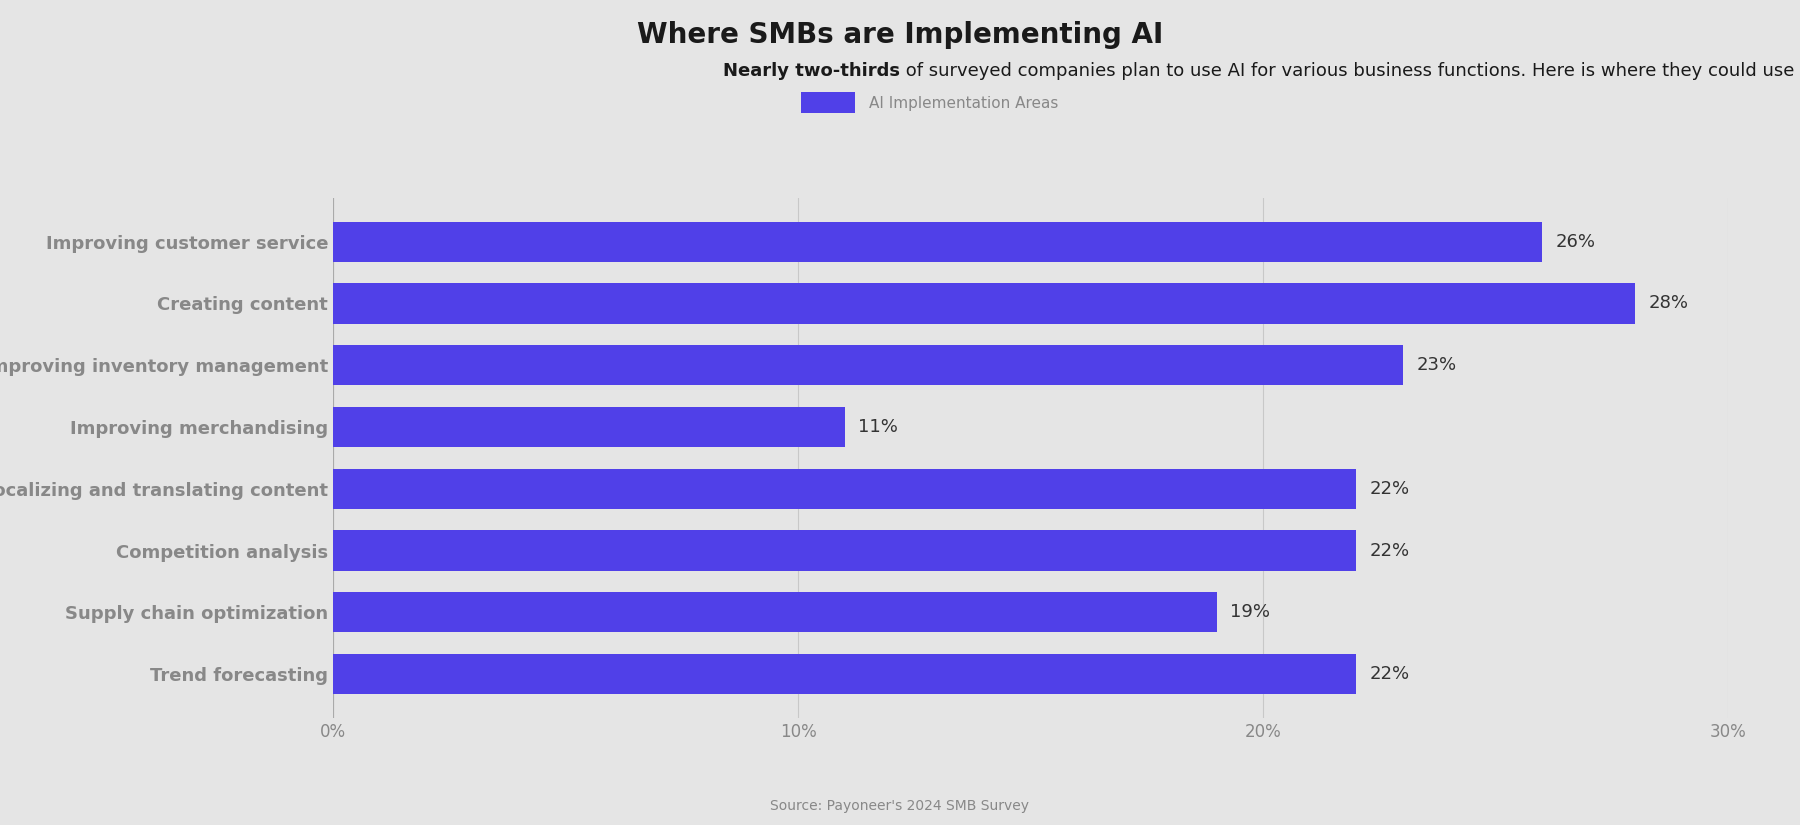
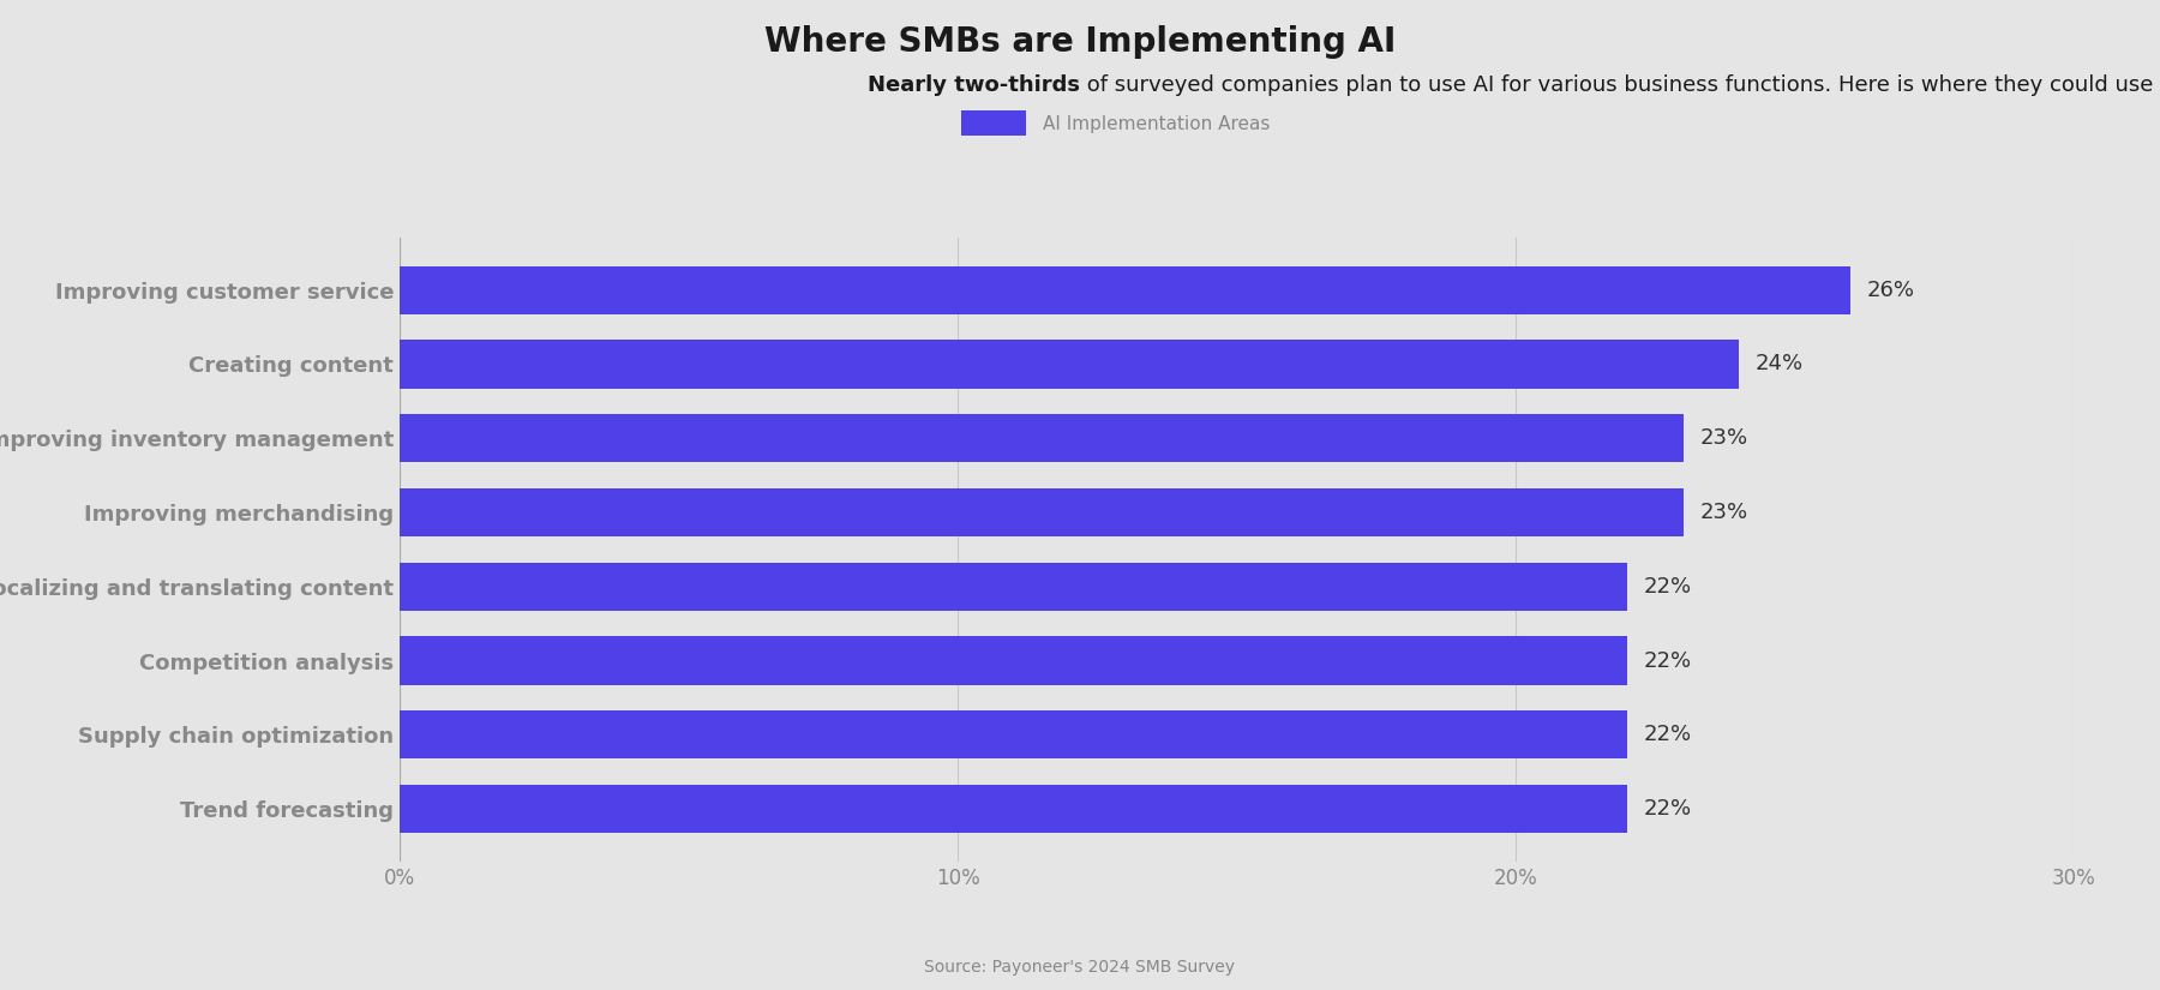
Creating content: 28% -> 24%
Improving merchandising: 11% -> 23%
Supply chain optimization: 19% -> 22%
